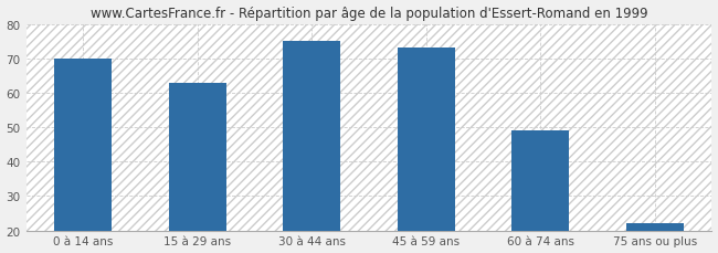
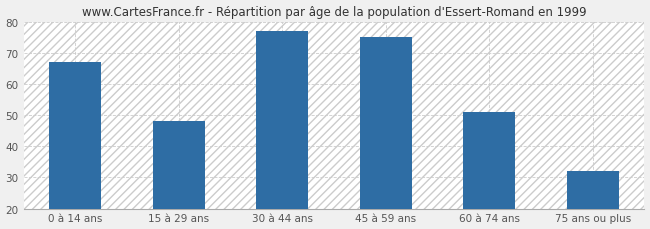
0 à 14 ans: 70 -> 67
15 à 29 ans: 63 -> 48
30 à 44 ans: 75 -> 77
45 à 59 ans: 73 -> 75
60 à 74 ans: 49 -> 51
75 ans ou plus: 22 -> 32
